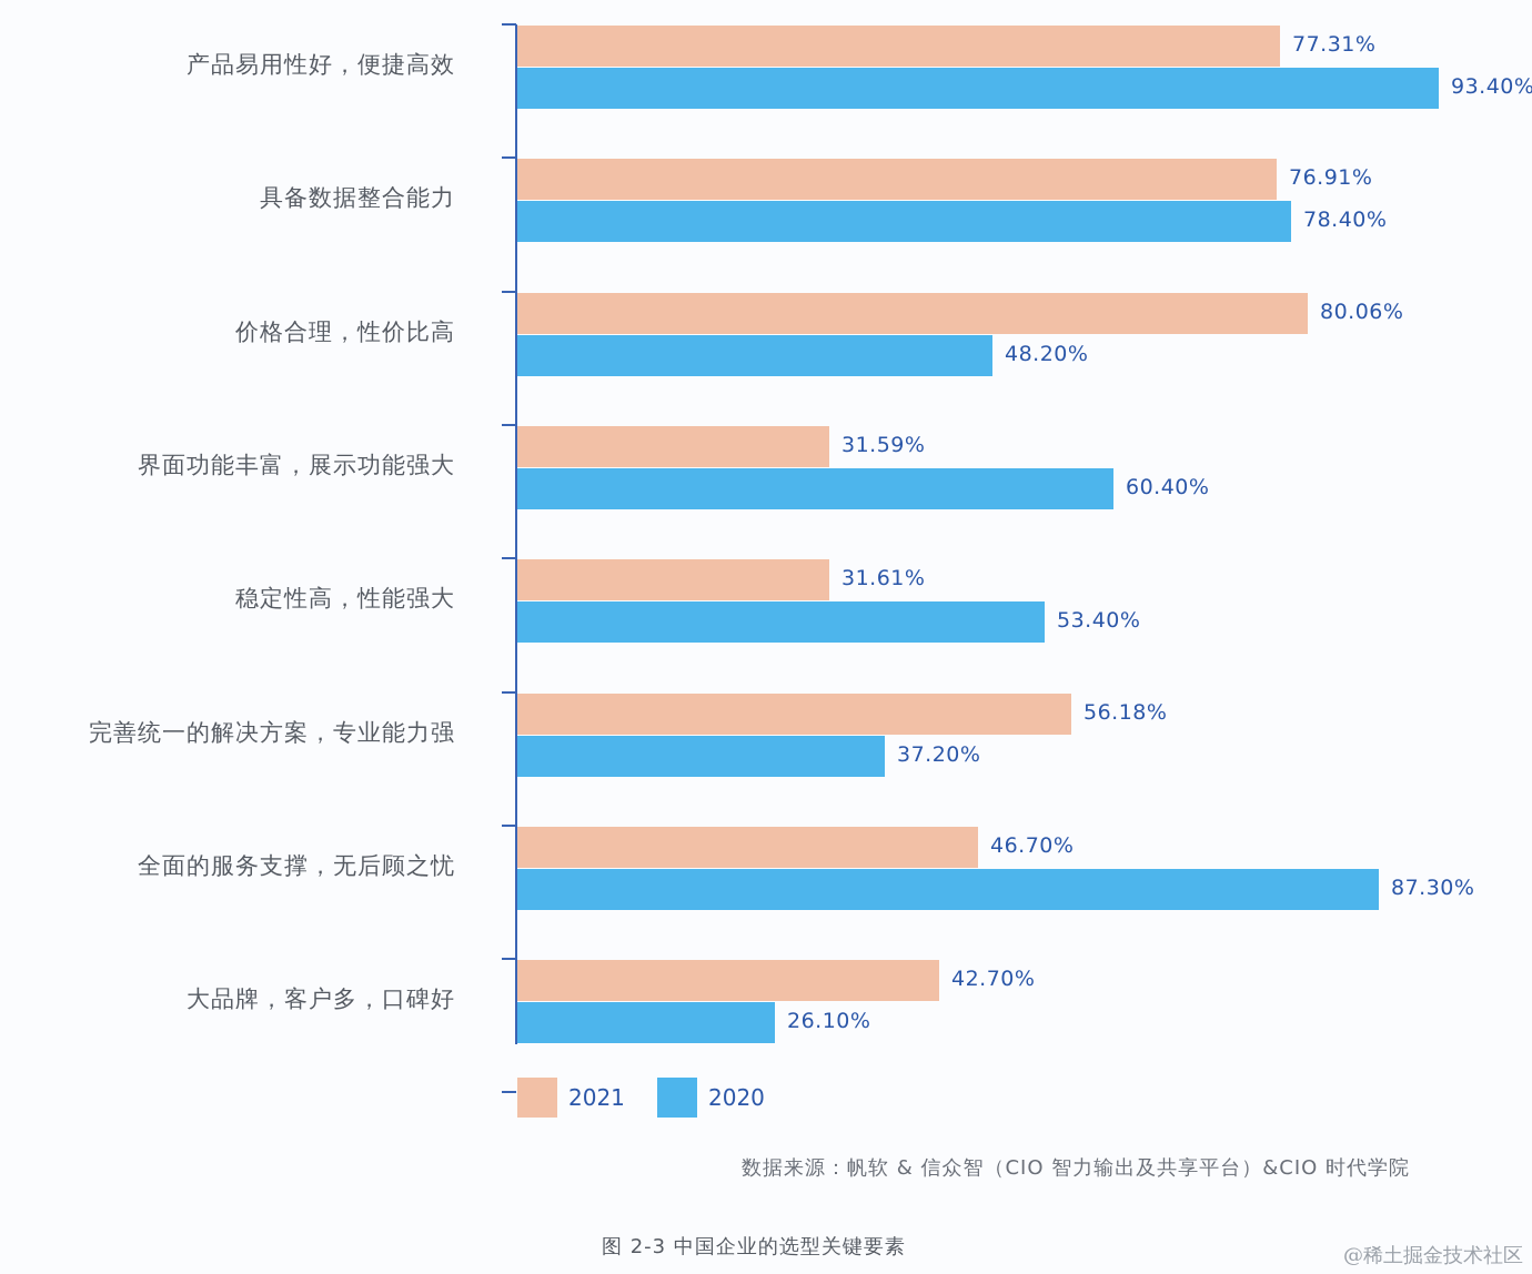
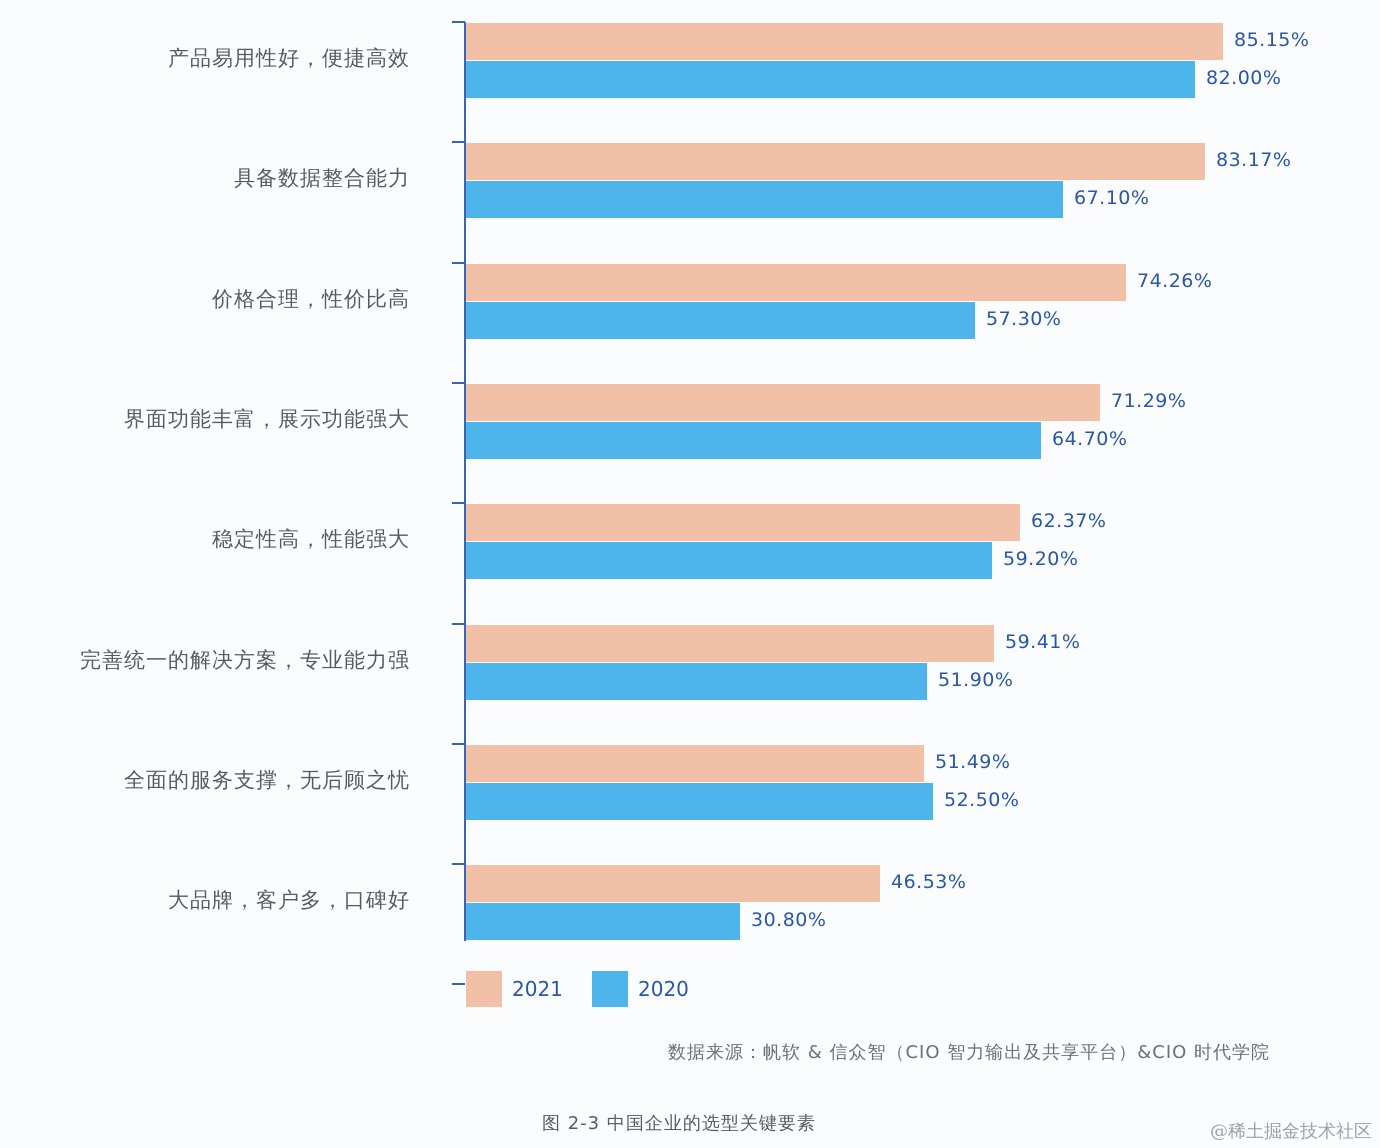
2021/产品易用性好，便捷高效: 77.31% -> 85.15%
2020/产品易用性好，便捷高效: 93.40% -> 82.00%
2021/具备数据整合能力: 76.91% -> 83.17%
2020/具备数据整合能力: 78.40% -> 67.10%
2021/价格合理，性价比高: 80.06% -> 74.26%
2020/价格合理，性价比高: 48.20% -> 57.30%
2021/界面功能丰富，展示功能强大: 31.59% -> 71.29%
2020/界面功能丰富，展示功能强大: 60.40% -> 64.70%
2021/稳定性高，性能强大: 31.61% -> 62.37%
2020/稳定性高，性能强大: 53.40% -> 59.20%
2021/完善统一的解决方案，专业能力强: 56.18% -> 59.41%
2020/完善统一的解决方案，专业能力强: 37.20% -> 51.90%
2021/全面的服务支撑，无后顾之忧: 46.70% -> 51.49%
2020/全面的服务支撑，无后顾之忧: 87.30% -> 52.50%
2021/大品牌，客户多，口碑好: 42.70% -> 46.53%
2020/大品牌，客户多，口碑好: 26.10% -> 30.80%
